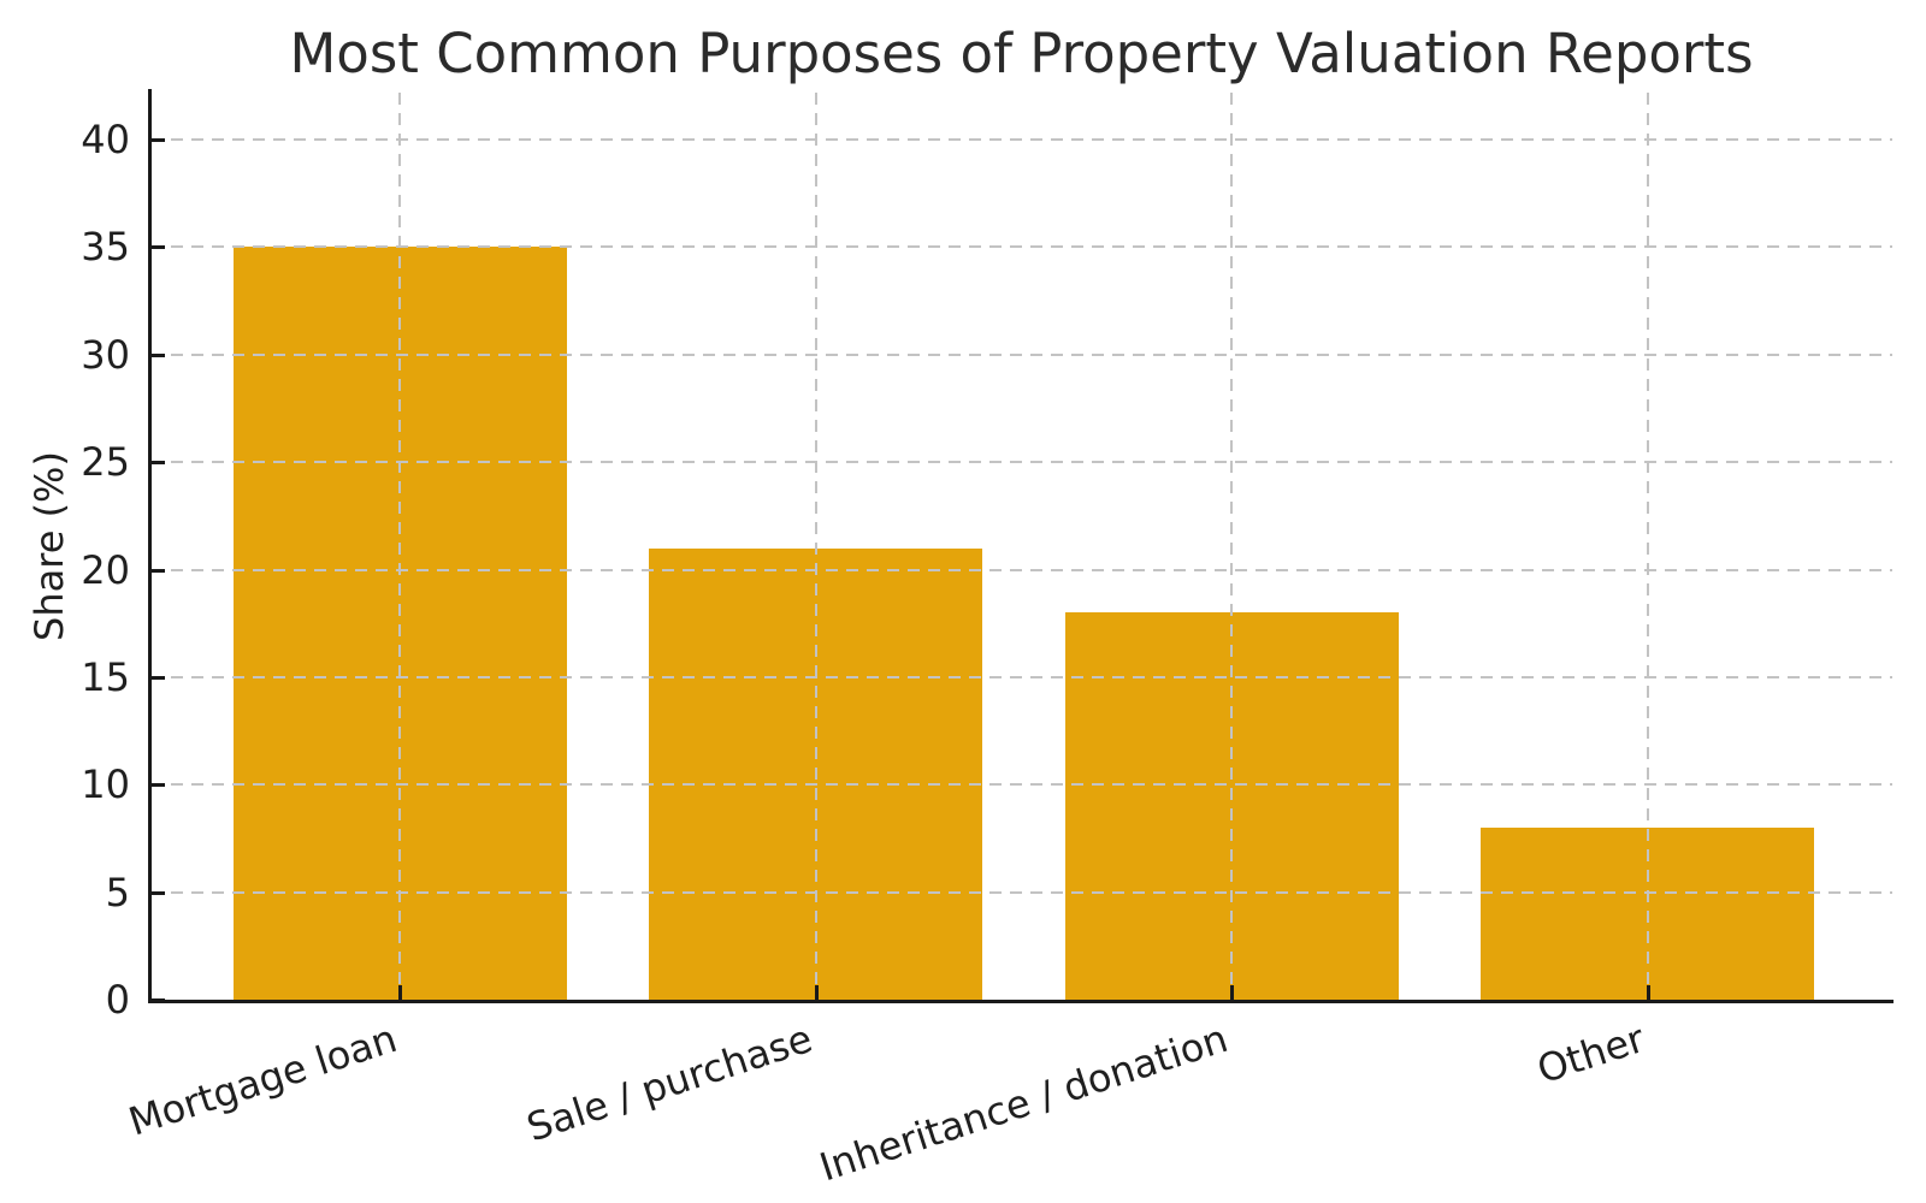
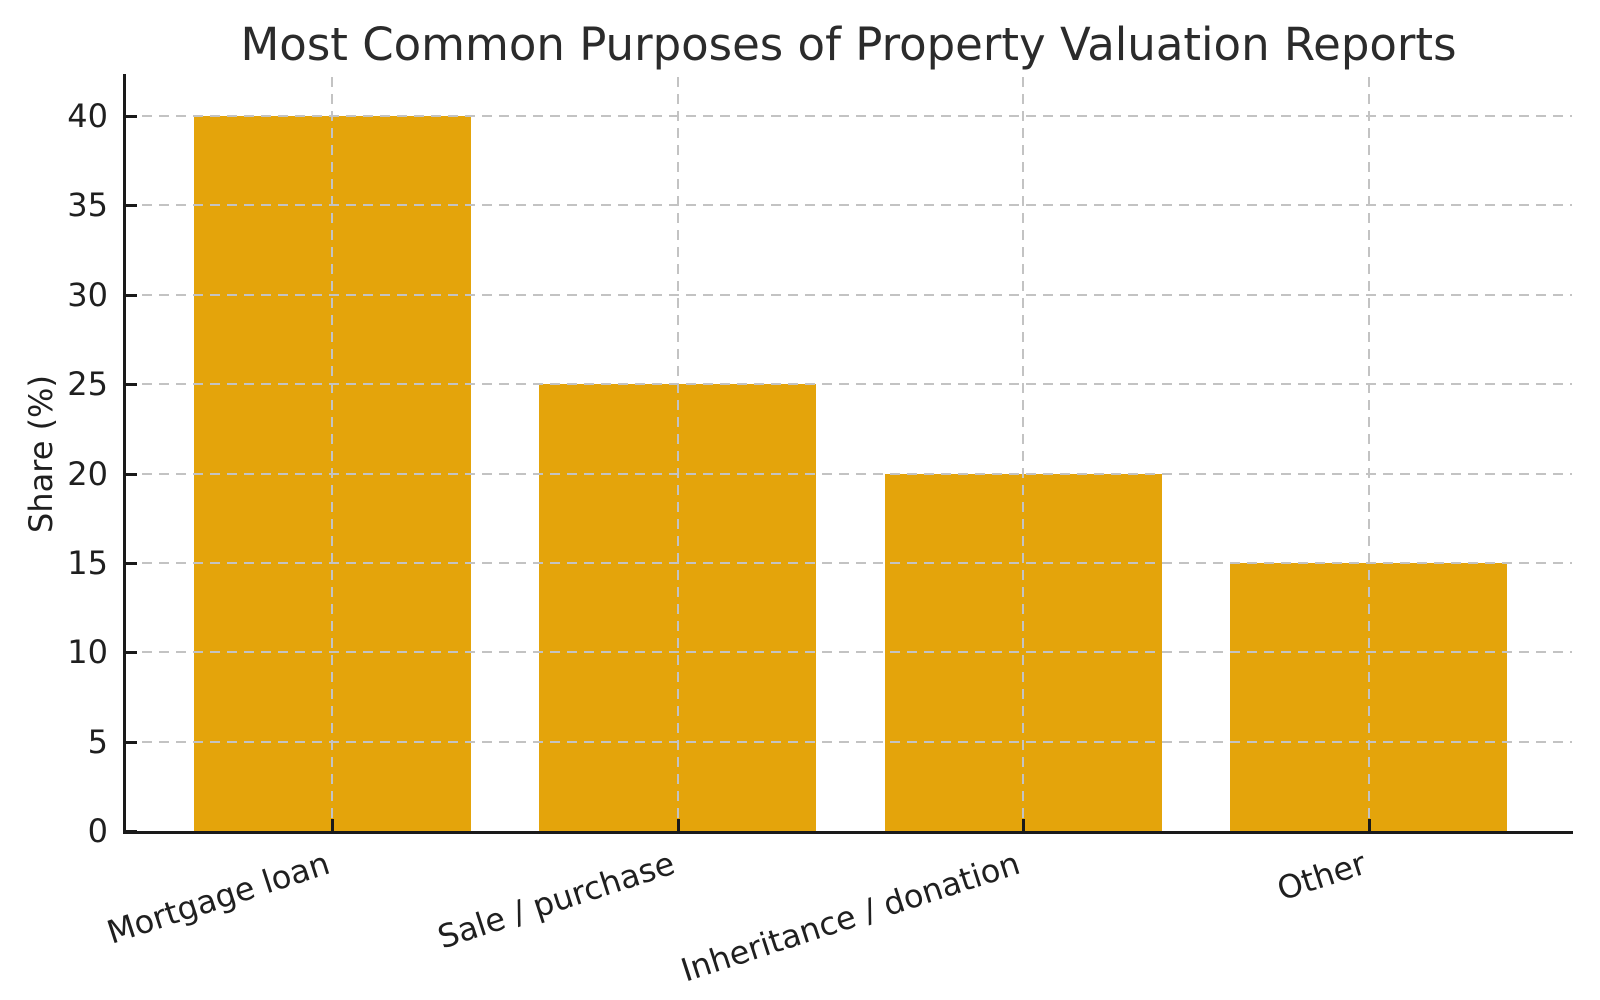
Mortgage loan: 35 -> 40
Sale / purchase: 21 -> 25
Inheritance / donation: 18 -> 20
Other: 8 -> 15
